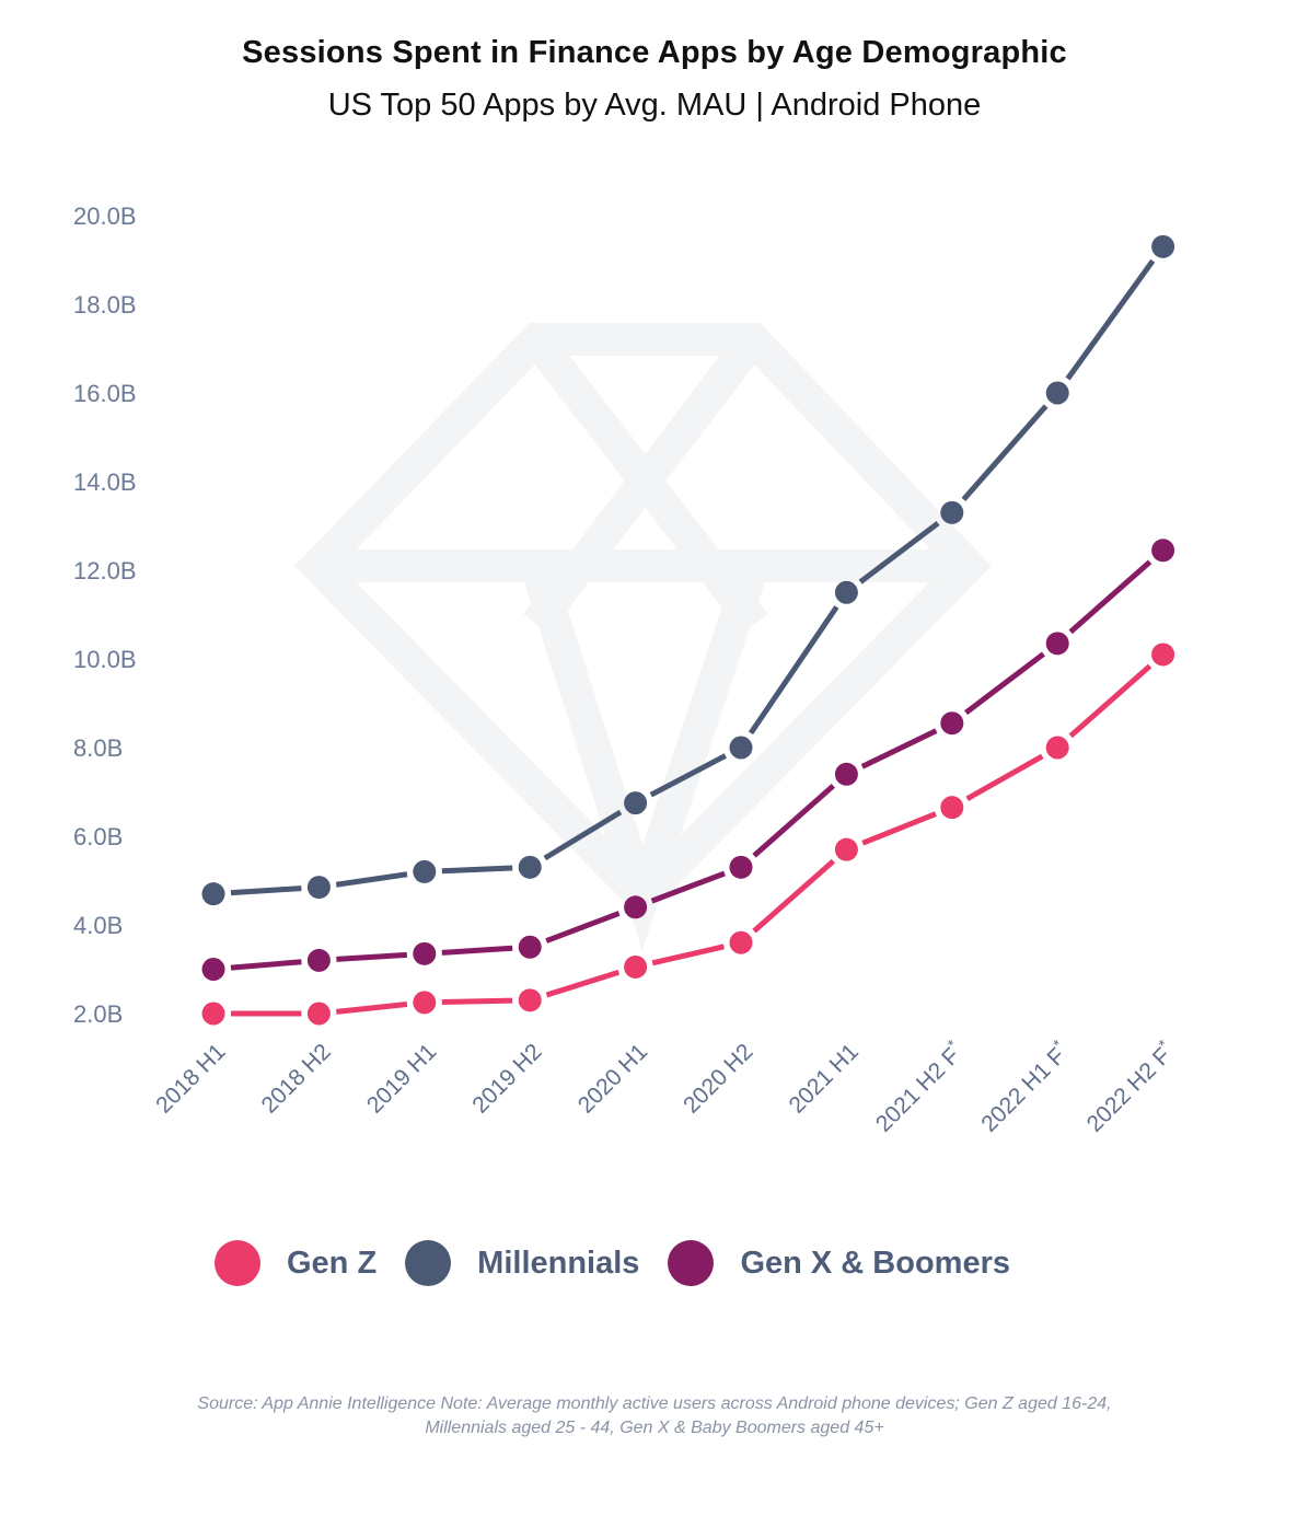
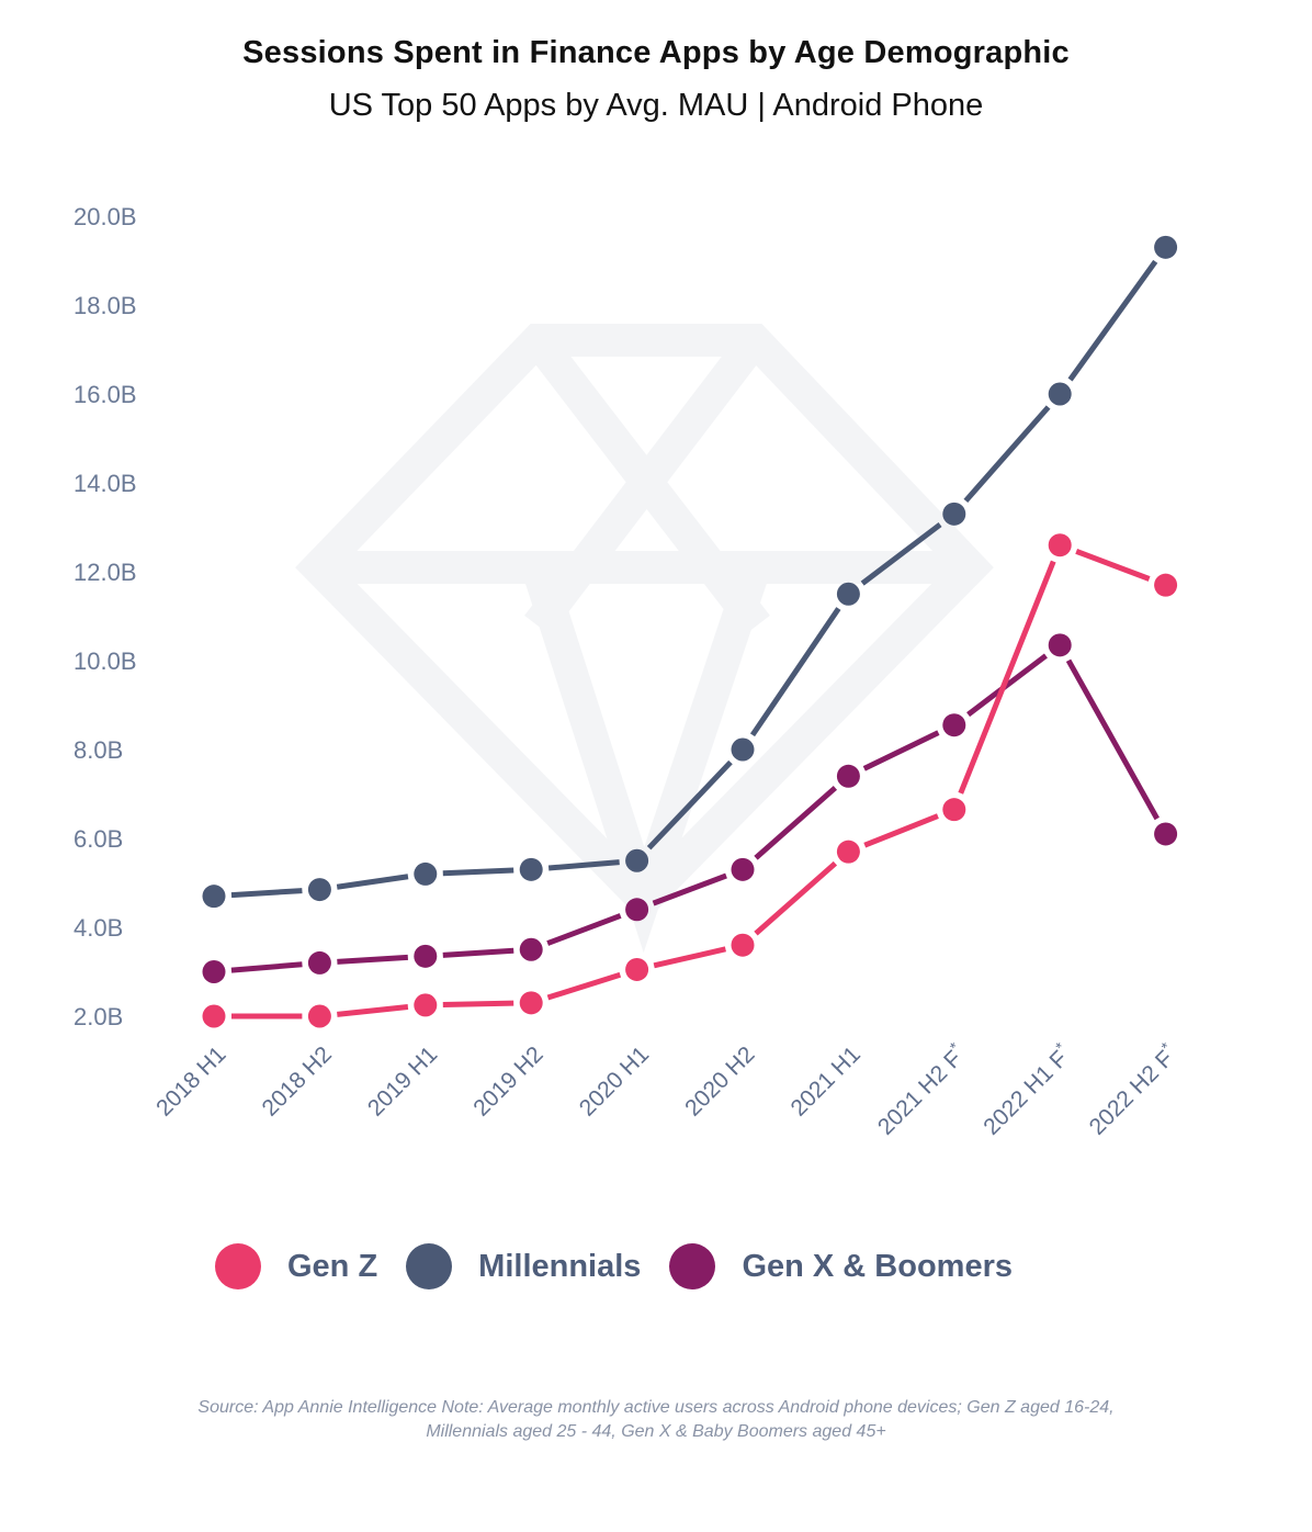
Millennials/2020 H1: 6.8B -> 5.5B
Gen Z/2022 H1 F*: 8.0B -> 12.6B
Gen X & Boomers/2022 H2 F*: 12.4B -> 6.1B
Gen Z/2022 H2 F*: 10.1B -> 11.7B
